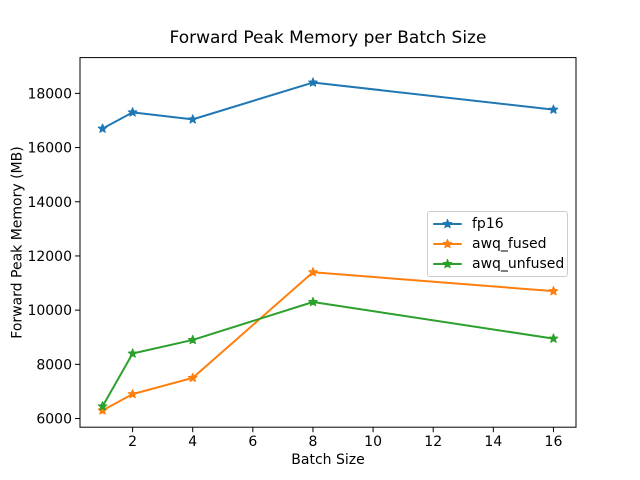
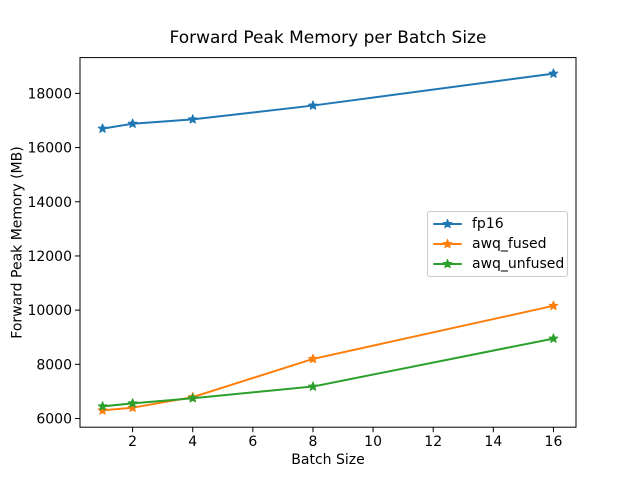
fp16/2: 17300 -> 16900
awq_fused/2: 6900 -> 6400
awq_unfused/2: 8400 -> 6600
awq_fused/4: 7500 -> 6800
awq_unfused/4: 8900 -> 6800
fp16/8: 18400 -> 17600
awq_fused/8: 11400 -> 8200
awq_unfused/8: 10300 -> 7200
fp16/16: 17400 -> 18700
awq_fused/16: 10700 -> 10200
